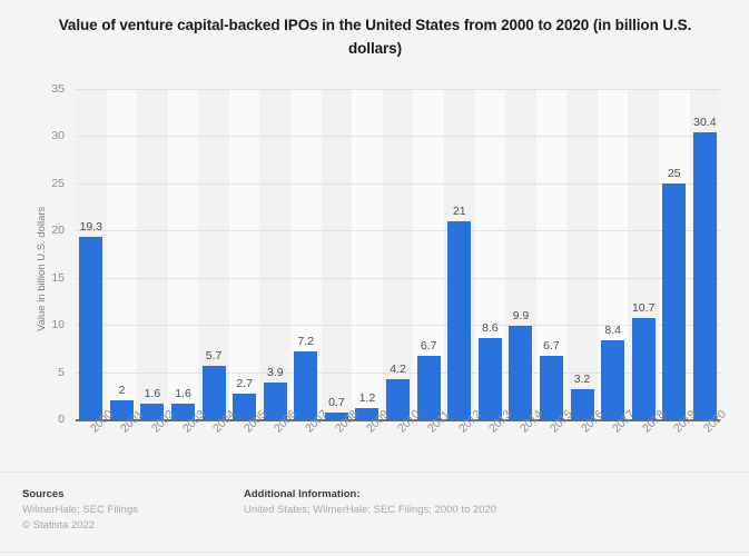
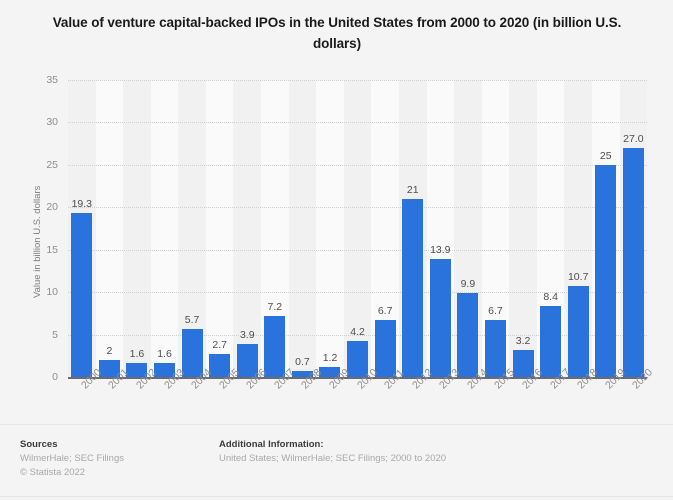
2013: 8.6 -> 13.9
2020: 30.4 -> 27.0
